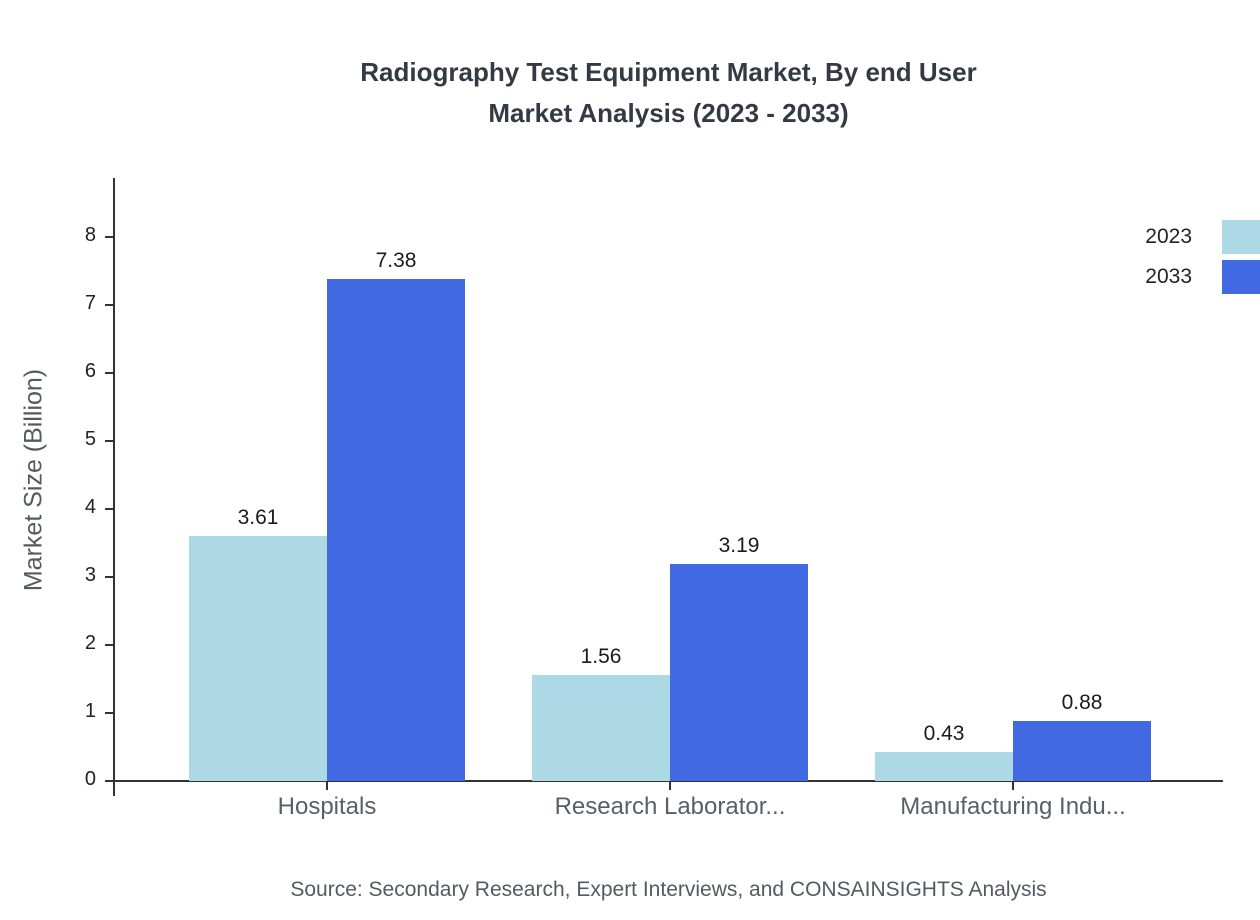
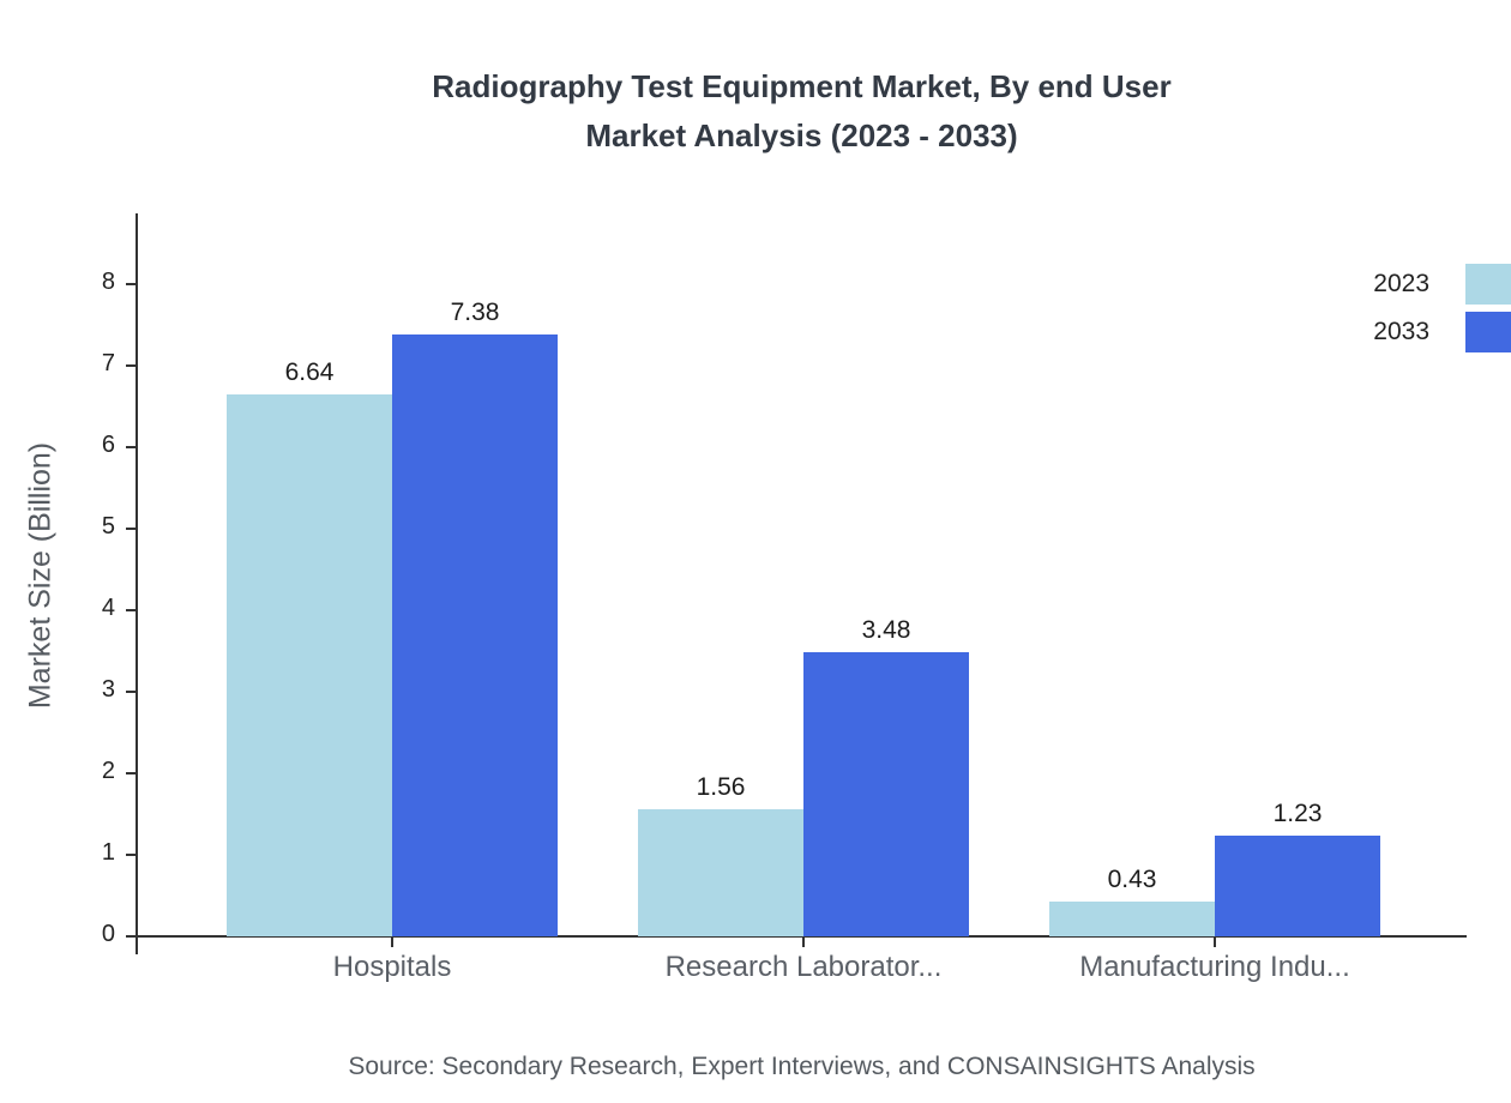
2023/Hospitals: 3.61 -> 6.64
2033/Research Laborator...: 3.19 -> 3.48
2033/Manufacturing Indu...: 0.88 -> 1.23
